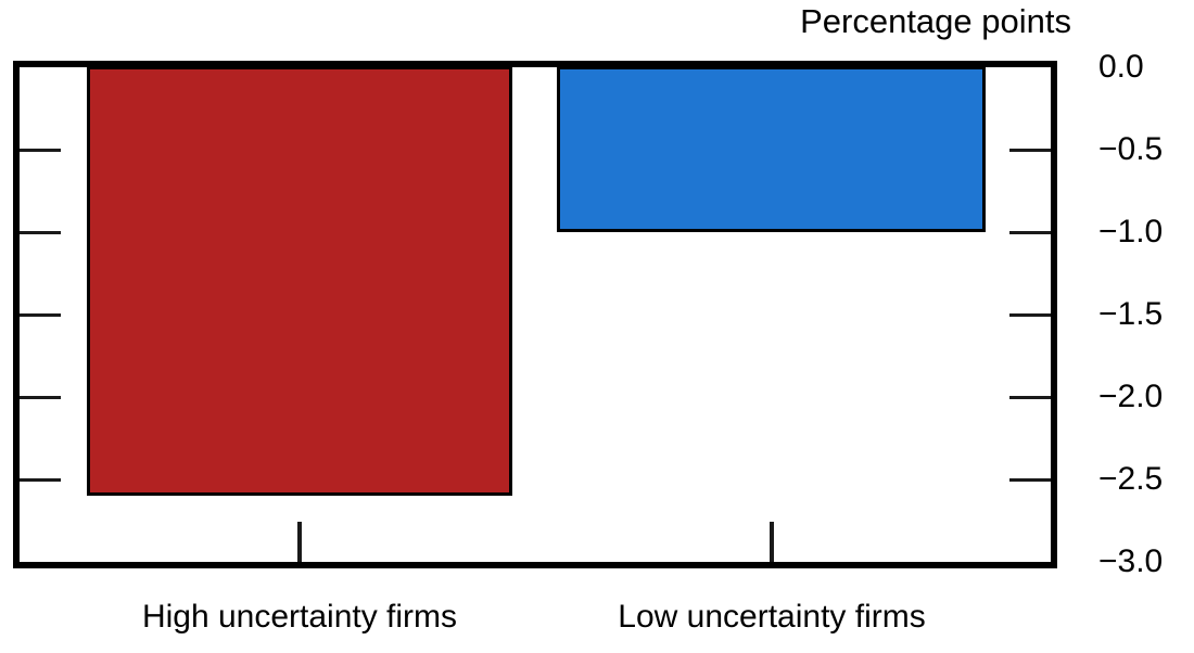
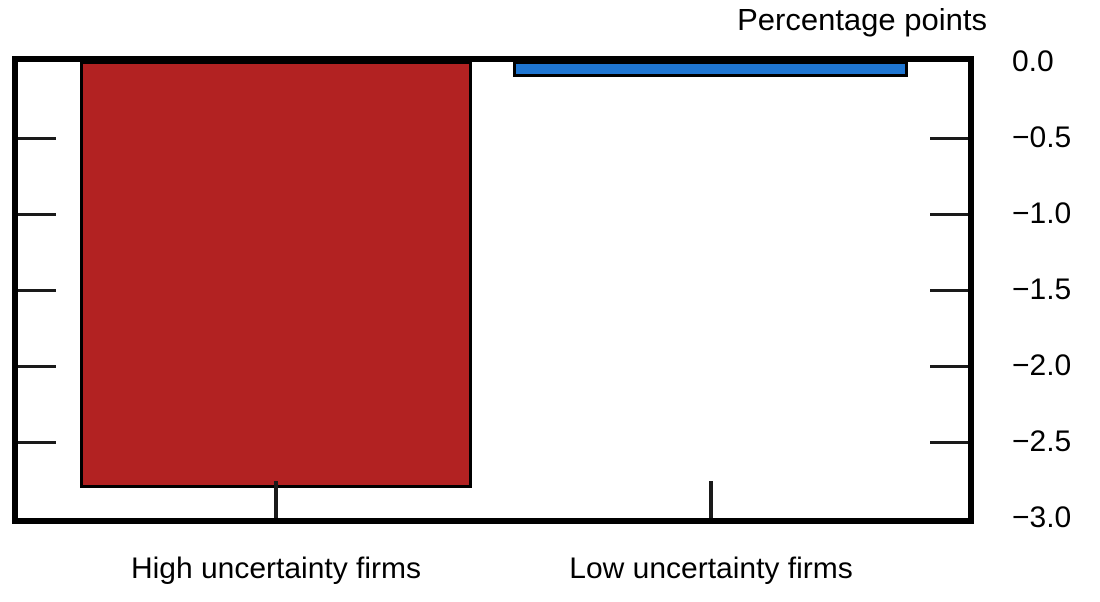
High uncertainty firms: -2.6 -> -2.8
Low uncertainty firms: -1.0 -> -0.1
